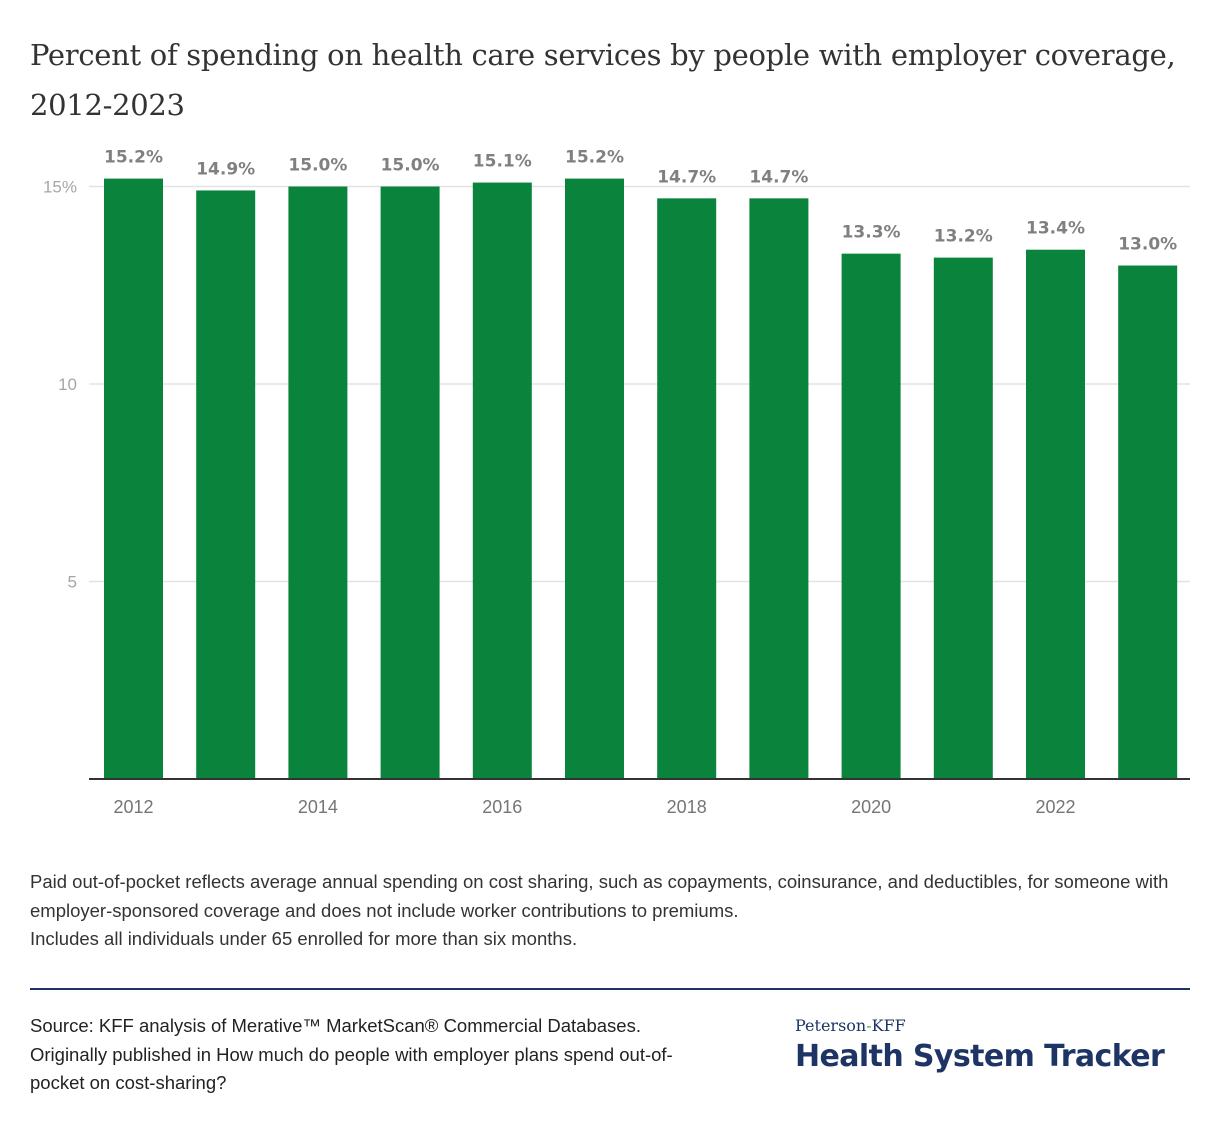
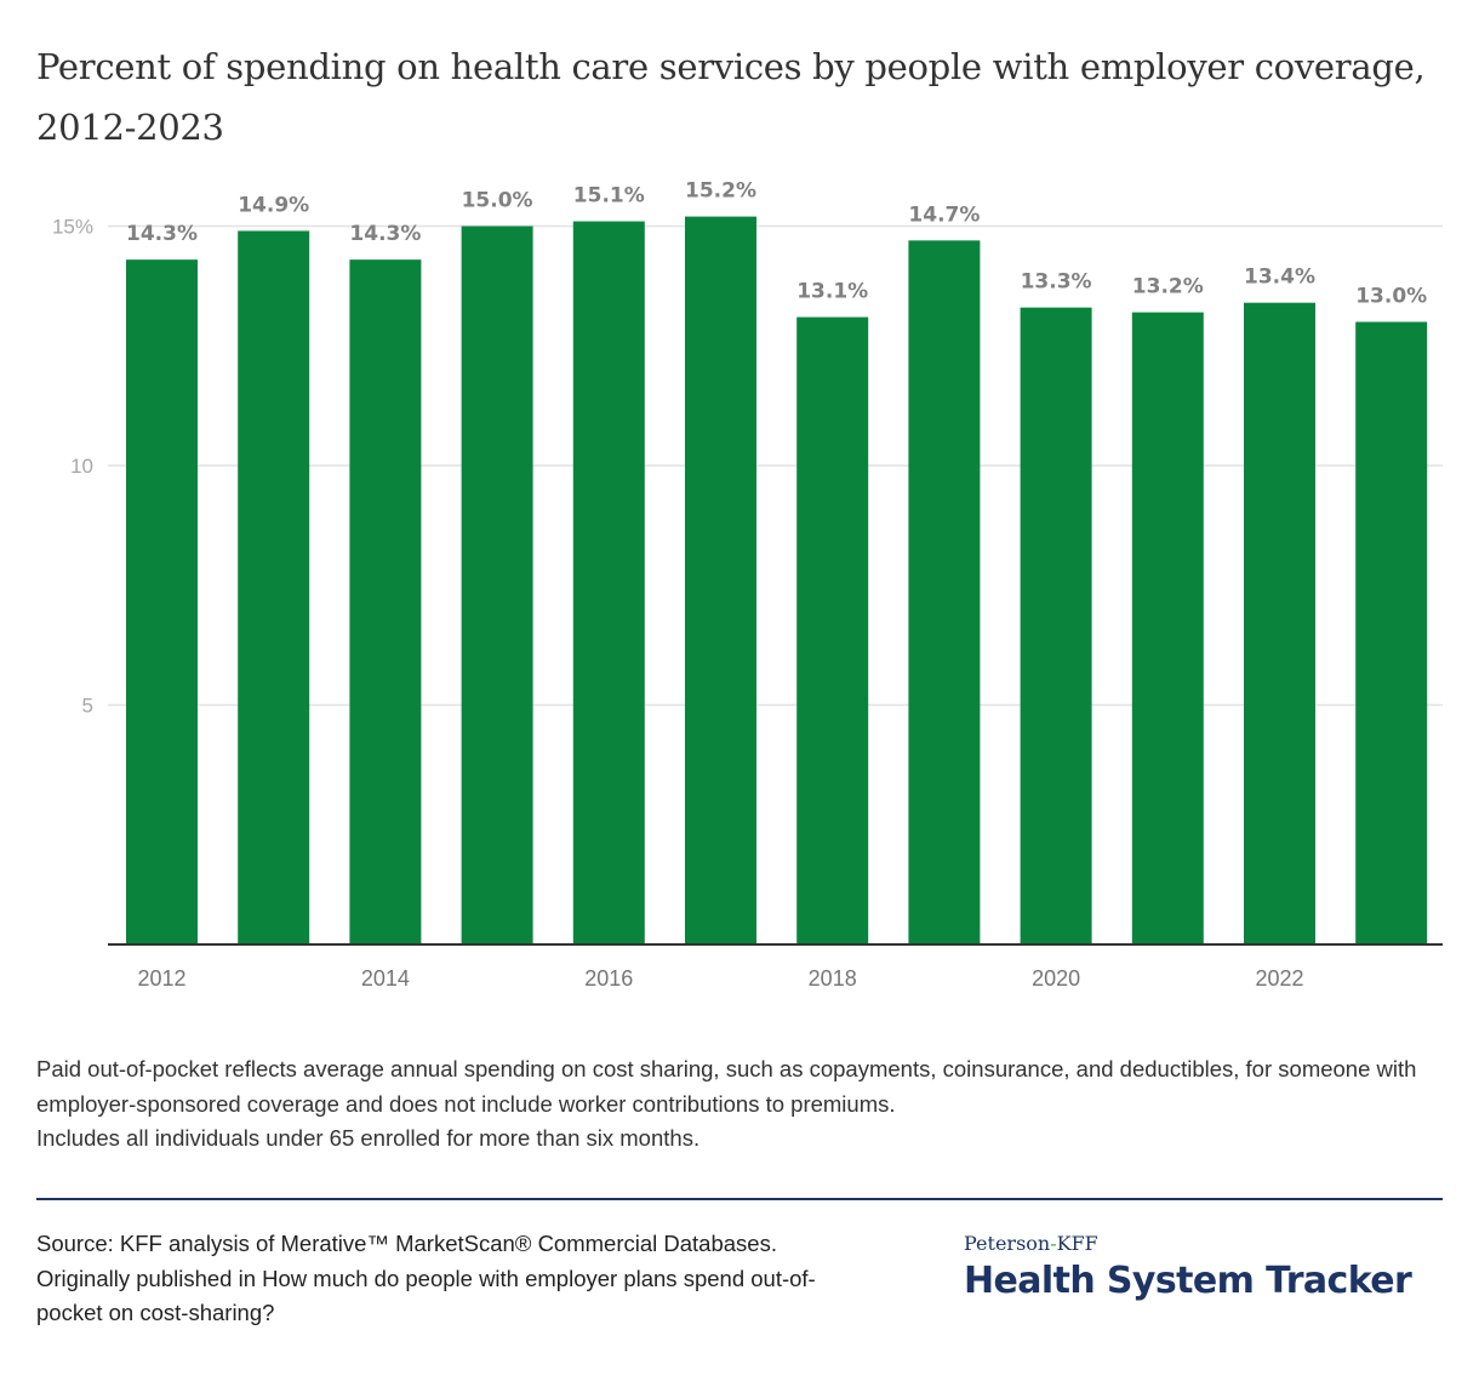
2012: 15.2% -> 14.3%
2014: 15.0% -> 14.3%
2018: 14.7% -> 13.1%
